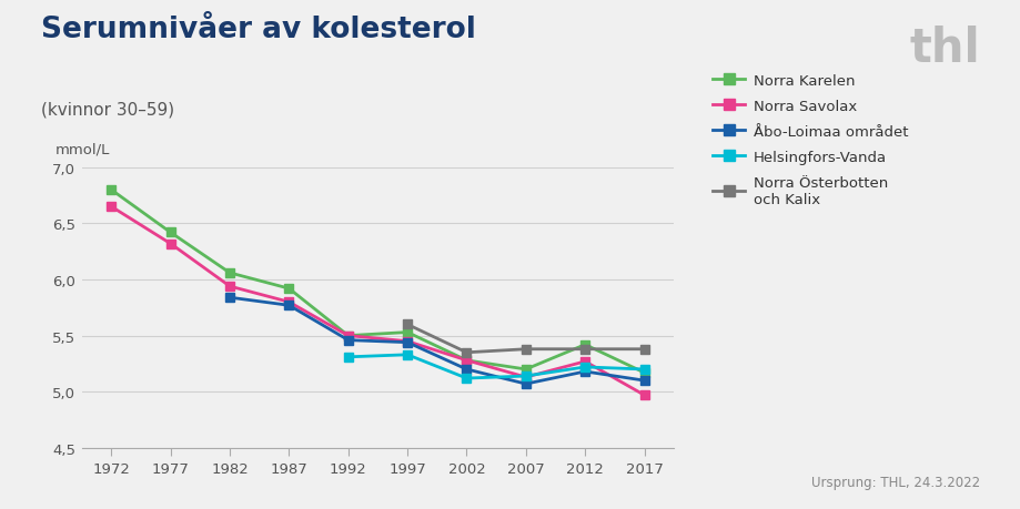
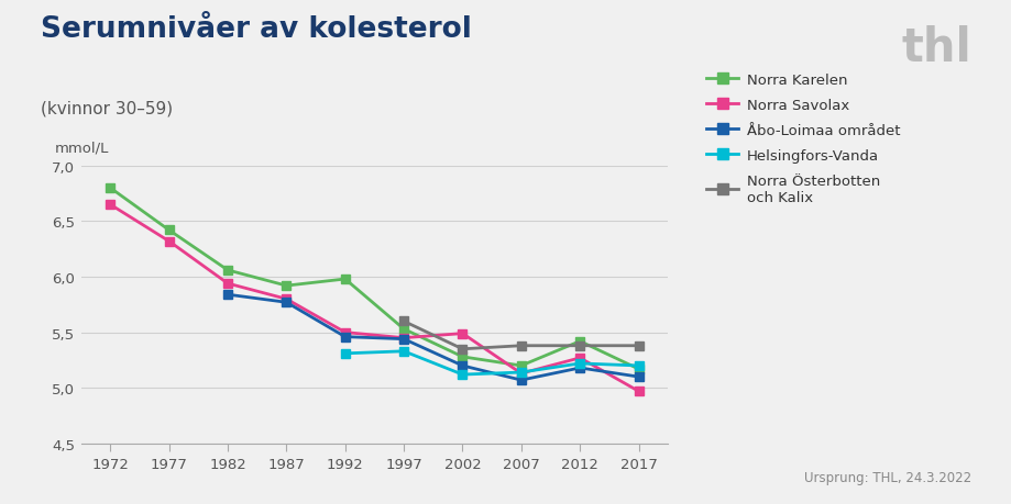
Norra Karelen/1992: 5,50 -> 5,98
Norra Savolax/2002: 5,28 -> 5,49
